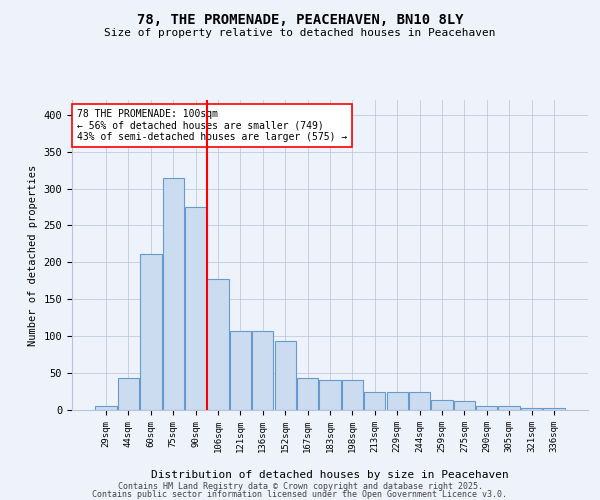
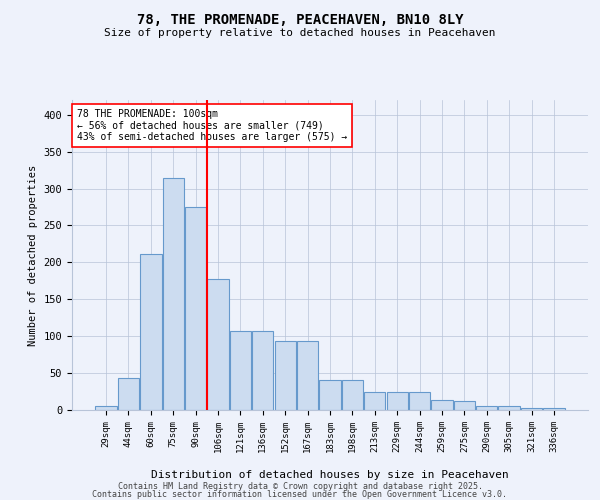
167sqm: 44 -> 93
